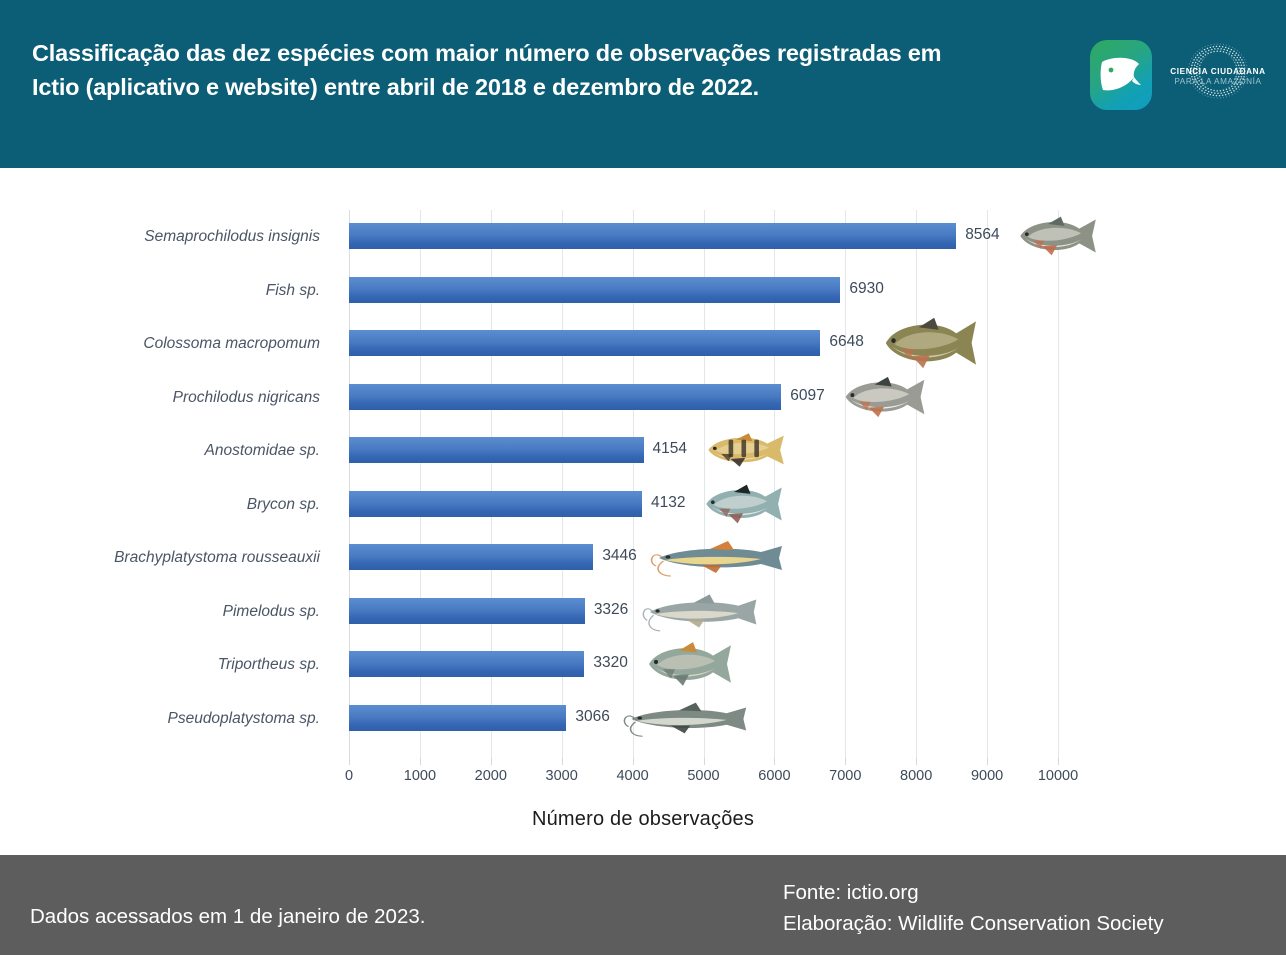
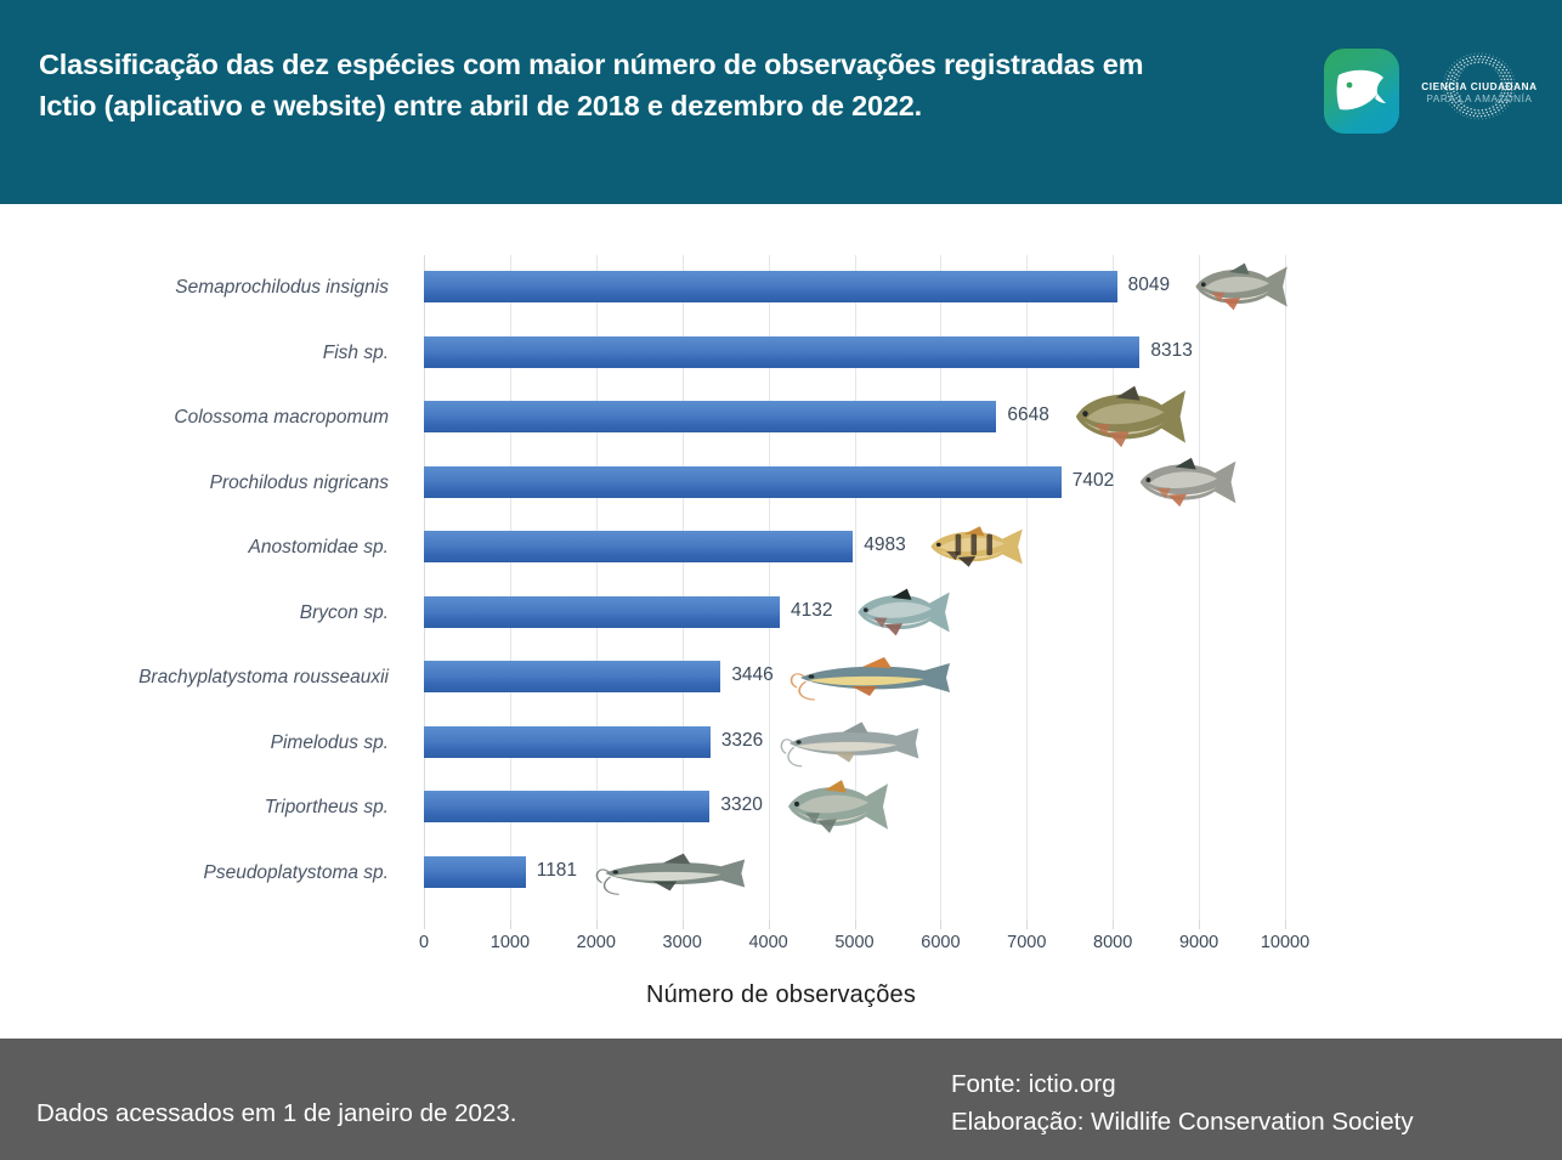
Semaprochilodus insignis: 8564 -> 8049
Fish sp.: 6930 -> 8313
Prochilodus nigricans: 6097 -> 7402
Anostomidae sp.: 4154 -> 4983
Pseudoplatystoma sp.: 3066 -> 1181
